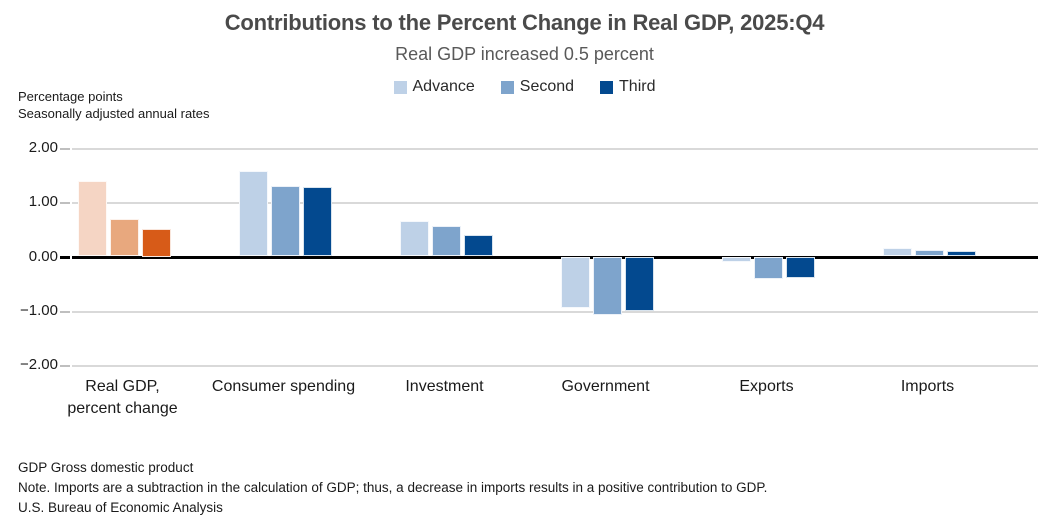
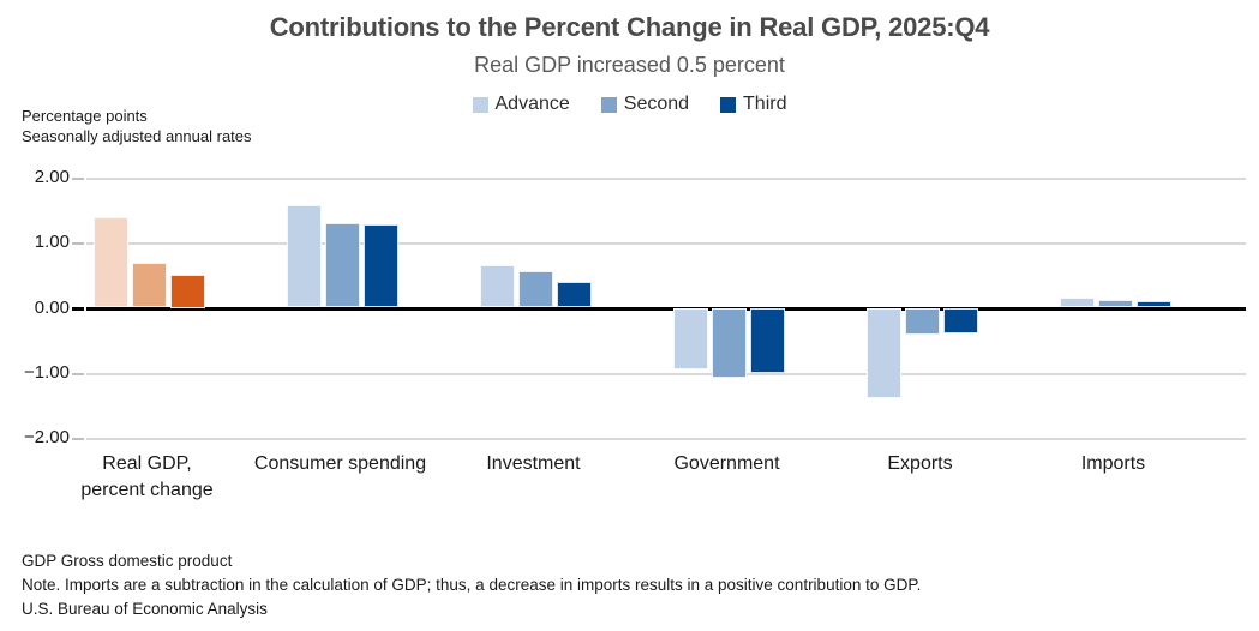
Advance/Exports: -0.1 -> -1.4
